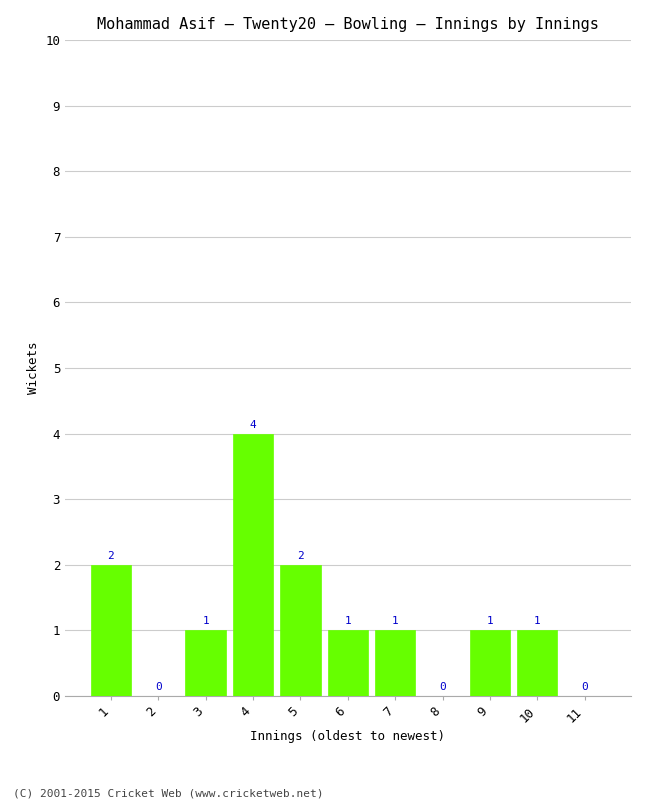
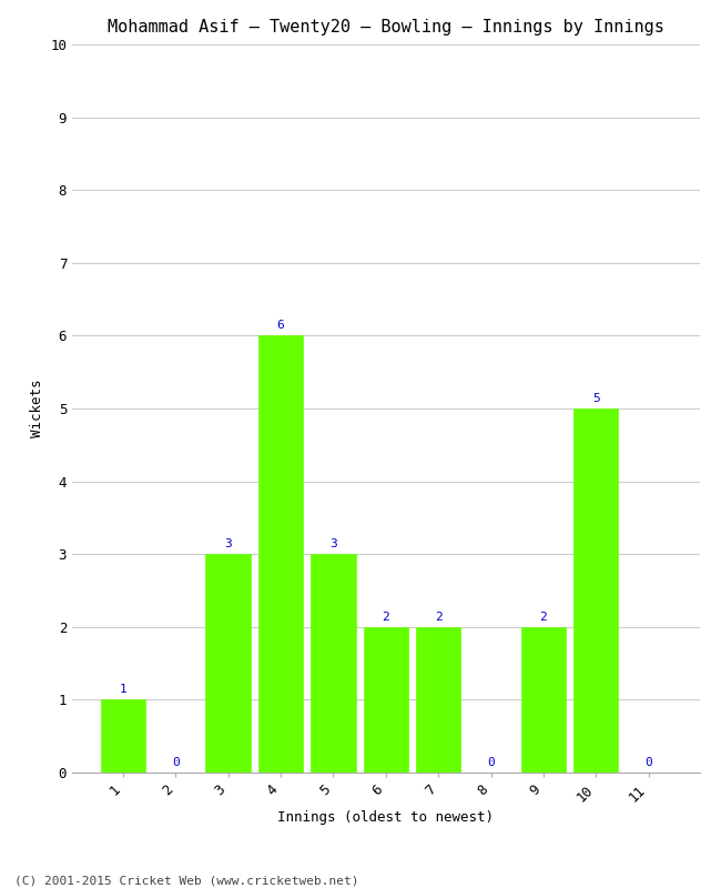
1: 2 -> 1
3: 1 -> 3
4: 4 -> 6
5: 2 -> 3
6: 1 -> 2
7: 1 -> 2
9: 1 -> 2
10: 1 -> 5
